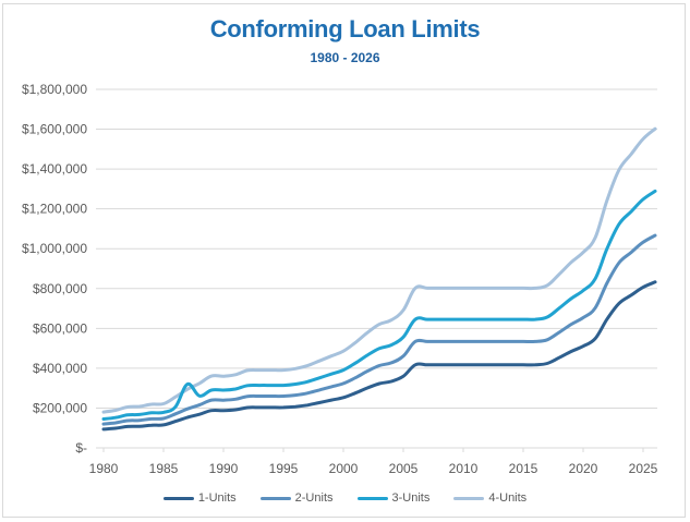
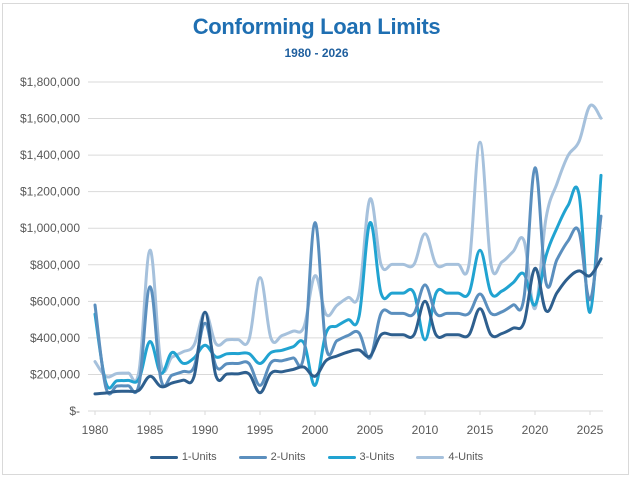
2-Units/1980: $120000 -> $580000
3-Units/1980: $140000 -> $530000
4-Units/1980: $180000 -> $270000
1-Units/1985: $120000 -> $190000
2-Units/1985: $150000 -> $680000
3-Units/1985: $180000 -> $380000
4-Units/1985: $220000 -> $880000
1-Units/1990: $190000 -> $540000
2-Units/1990: $240000 -> $480000
3-Units/1990: $290000 -> $360000
4-Units/1990: $360000 -> $540000
1-Units/1995: $200000 -> $100000
2-Units/1995: $260000 -> $140000
3-Units/1995: $310000 -> $260000
4-Units/1995: $390000 -> $730000
1-Units/2000: $250000 -> $190000
2-Units/2000: $320000 -> $1030000
3-Units/2000: $390000 -> $140000
4-Units/2000: $490000 -> $740000
1-Units/2005: $360000 -> $300000
2-Units/2005: $460000 -> $290000
3-Units/2005: $560000 -> $1030000
4-Units/2005: $690000 -> $1160000
1-Units/2010: $420000 -> $600000
2-Units/2010: $530000 -> $690000
3-Units/2010: $650000 -> $390000
4-Units/2010: $800000 -> $970000
1-Units/2015: $420000 -> $560000
2-Units/2015: $530000 -> $640000
3-Units/2015: $650000 -> $880000
4-Units/2015: $800000 -> $1470000
1-Units/2020: $510000 -> $780000
2-Units/2020: $650000 -> $1330000
3-Units/2020: $790000 -> $580000
4-Units/2020: $980000 -> $560000
1-Units/2025: $810000 -> $740000
2-Units/2025: $1030000 -> $610000
3-Units/2025: $1250000 -> $540000
4-Units/2025: $1550000 -> $1670000
